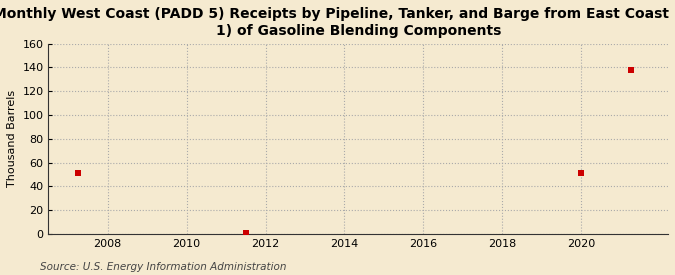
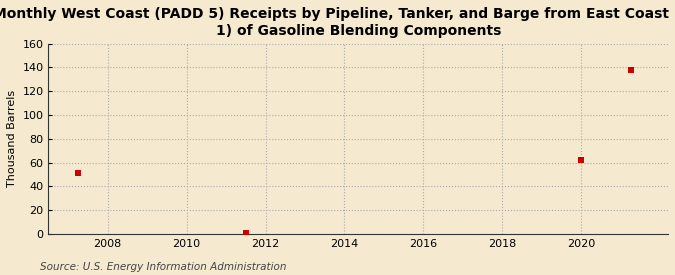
2020: 51 -> 62
